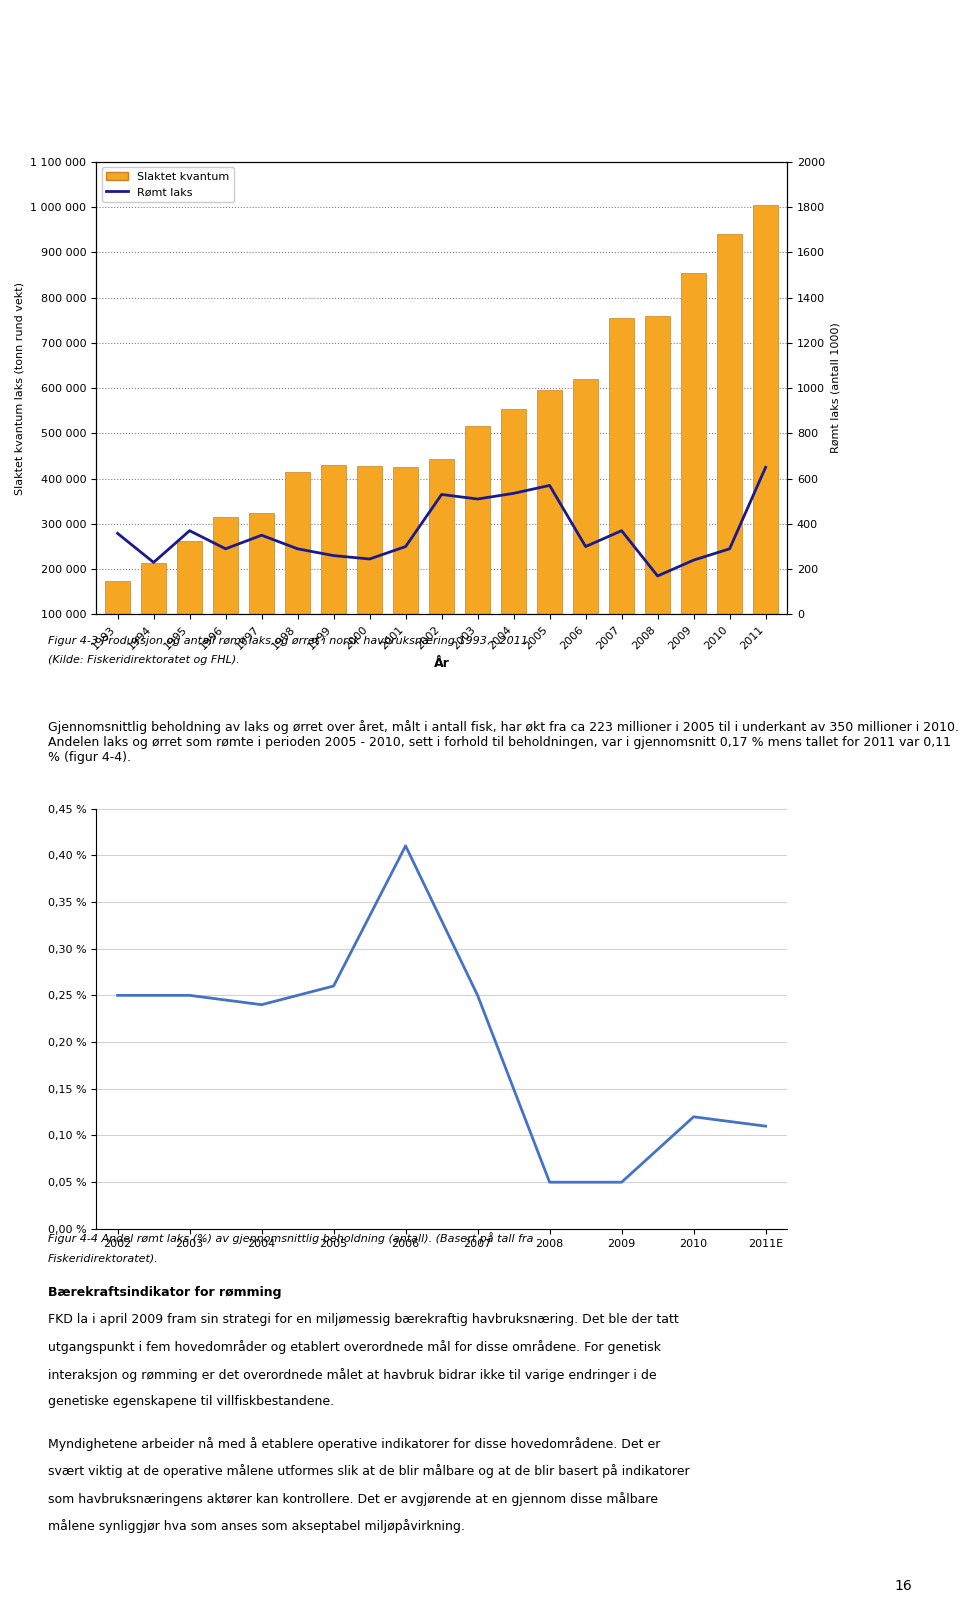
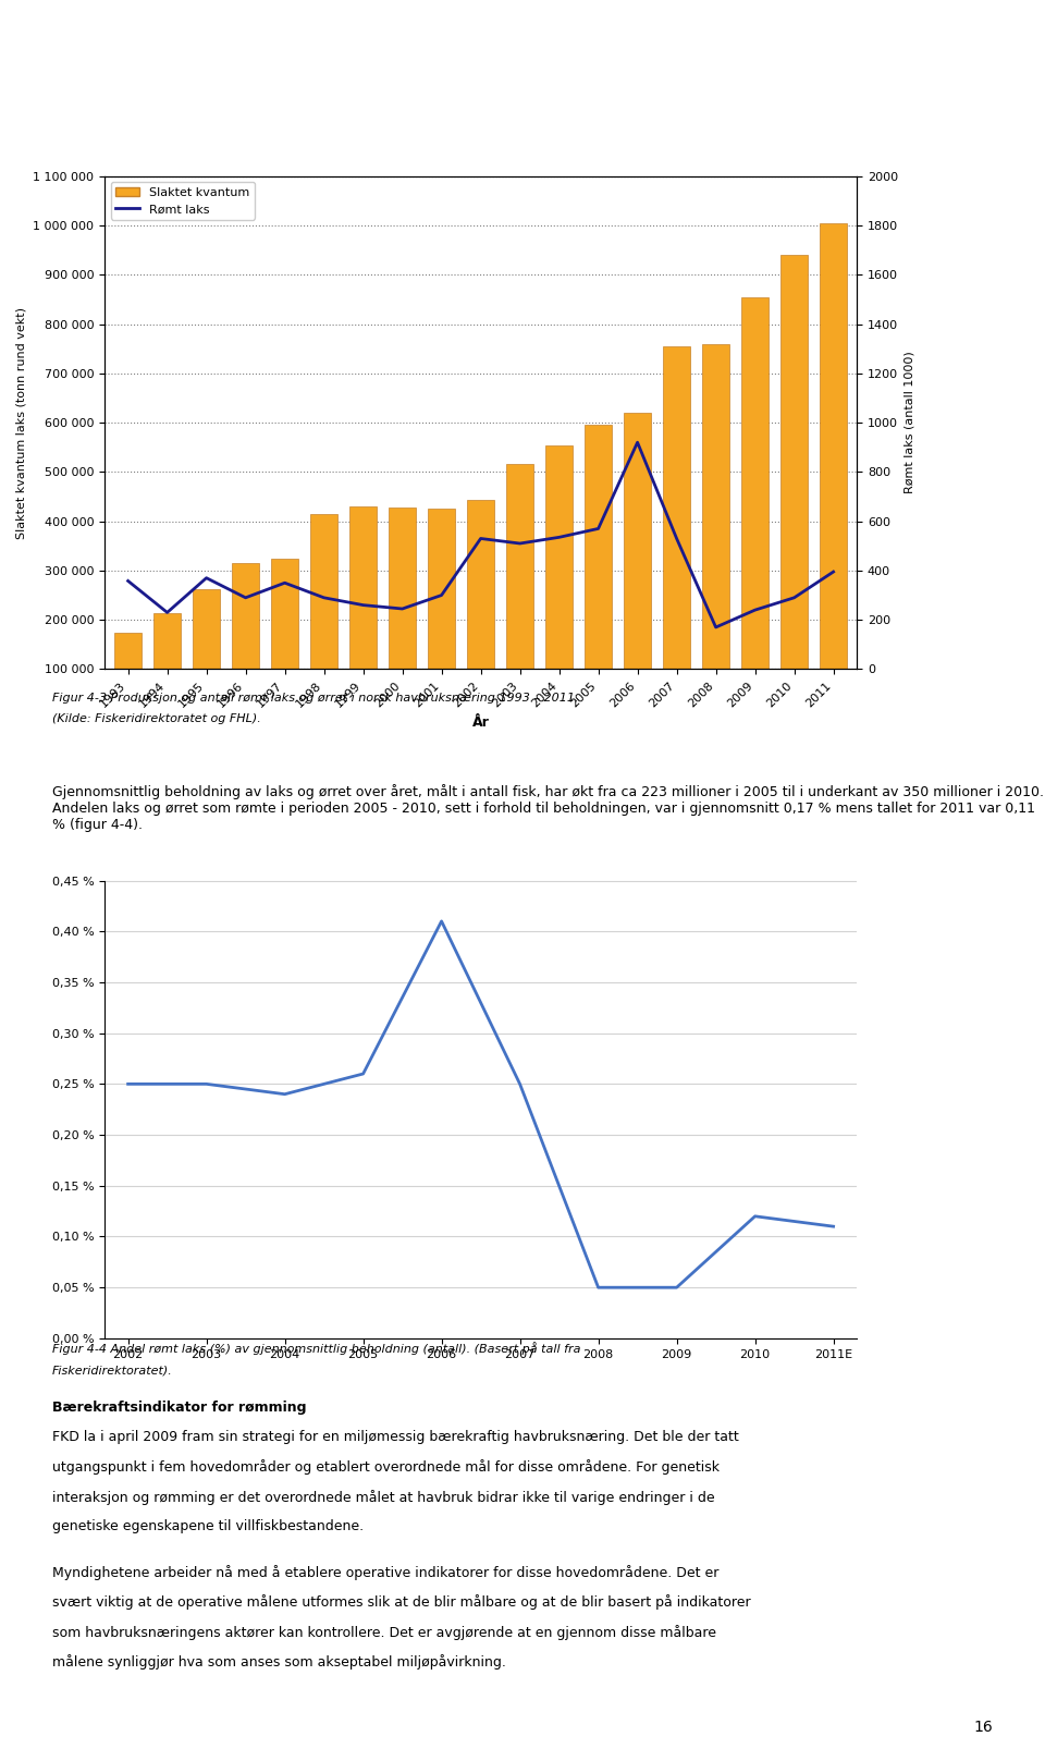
Rømt laks/2006: 300 -> 920
Rømt laks/2007: 370 -> 530
Rømt laks/2011: 650 -> 395
